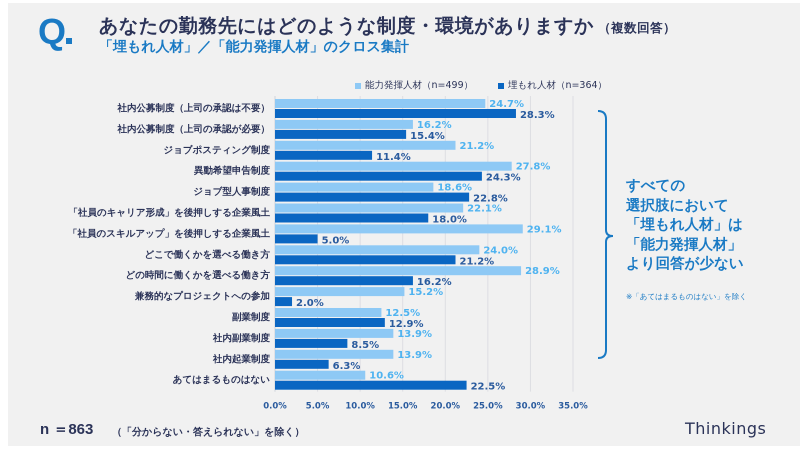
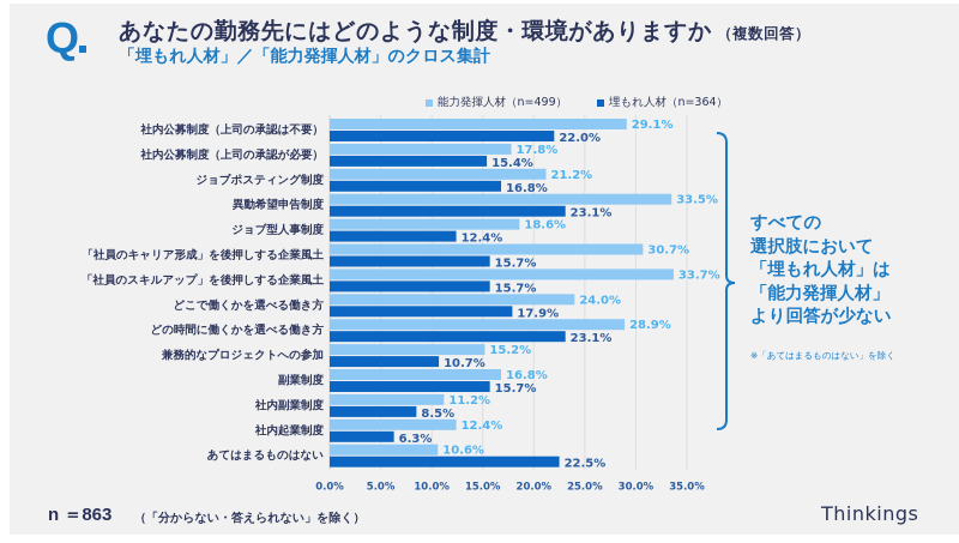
能力発揮人材（n=499）/社内公募制度（上司の承認は不要）: 24.7% -> 29.1%
埋もれ人材（n=364）/社内公募制度（上司の承認は不要）: 28.3% -> 22.0%
能力発揮人材（n=499）/社内公募制度（上司の承認が必要）: 16.2% -> 17.8%
埋もれ人材（n=364）/ジョブポスティング制度: 11.4% -> 16.8%
能力発揮人材（n=499）/異動希望申告制度: 27.8% -> 33.5%
埋もれ人材（n=364）/異動希望申告制度: 24.3% -> 23.1%
埋もれ人材（n=364）/ジョブ型人事制度: 22.8% -> 12.4%
能力発揮人材（n=499）/「社員のキャリア形成」を後押しする企業風土: 22.1% -> 30.7%
埋もれ人材（n=364）/「社員のキャリア形成」を後押しする企業風土: 18.0% -> 15.7%
能力発揮人材（n=499）/「社員のスキルアップ」を後押しする企業風土: 29.1% -> 33.7%
埋もれ人材（n=364）/「社員のスキルアップ」を後押しする企業風土: 5.0% -> 15.7%
埋もれ人材（n=364）/どこで働くかを選べる働き方: 21.2% -> 17.9%
埋もれ人材（n=364）/どの時間に働くかを選べる働き方: 16.2% -> 23.1%
埋もれ人材（n=364）/兼務的なプロジェクトへの参加: 2.0% -> 10.7%
能力発揮人材（n=499）/副業制度: 12.5% -> 16.8%
埋もれ人材（n=364）/副業制度: 12.9% -> 15.7%
能力発揮人材（n=499）/社内副業制度: 13.9% -> 11.2%
能力発揮人材（n=499）/社内起業制度: 13.9% -> 12.4%
